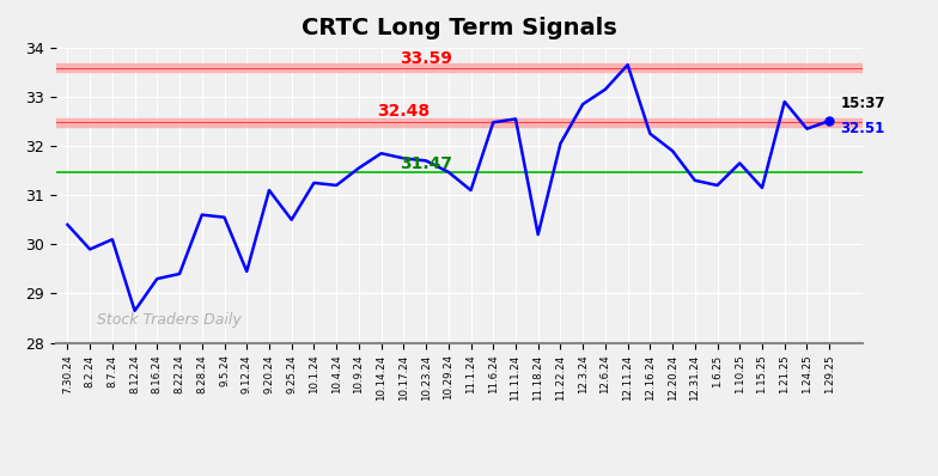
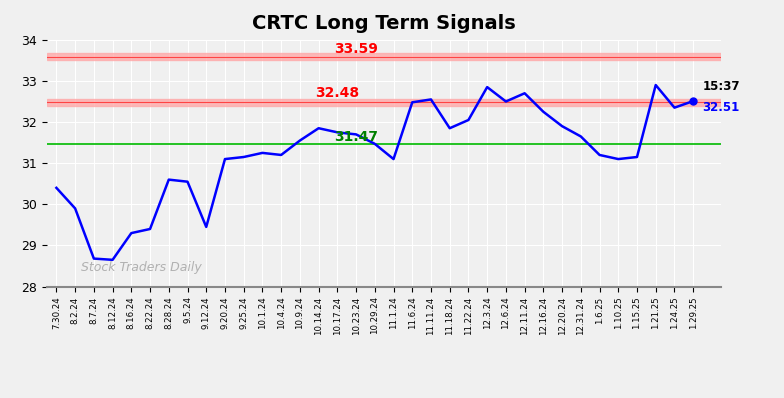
8.7.24: 30.10 -> 28.68
9.25.24: 30.50 -> 31.15
11.18.24: 30.20 -> 31.85
12.6.24: 33.15 -> 32.50
12.11.24: 33.65 -> 32.70
12.31.24: 31.30 -> 31.65
1.10.25: 31.65 -> 31.10
